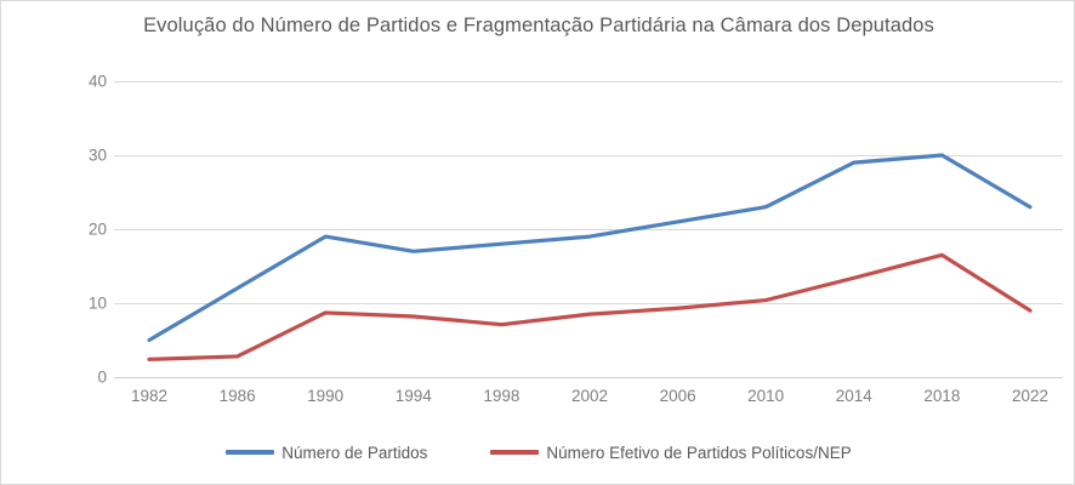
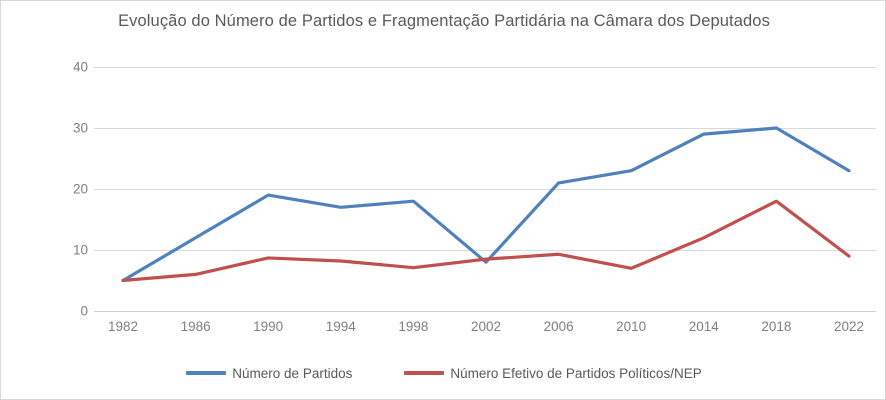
Número Efetivo de Partidos Políticos/NEP/1982: 2 -> 5
Número Efetivo de Partidos Políticos/NEP/1986: 3 -> 6
Número de Partidos/2002: 19 -> 8
Número Efetivo de Partidos Políticos/NEP/2010: 10 -> 7
Número Efetivo de Partidos Políticos/NEP/2014: 13 -> 12
Número Efetivo de Partidos Políticos/NEP/2018: 16 -> 18
